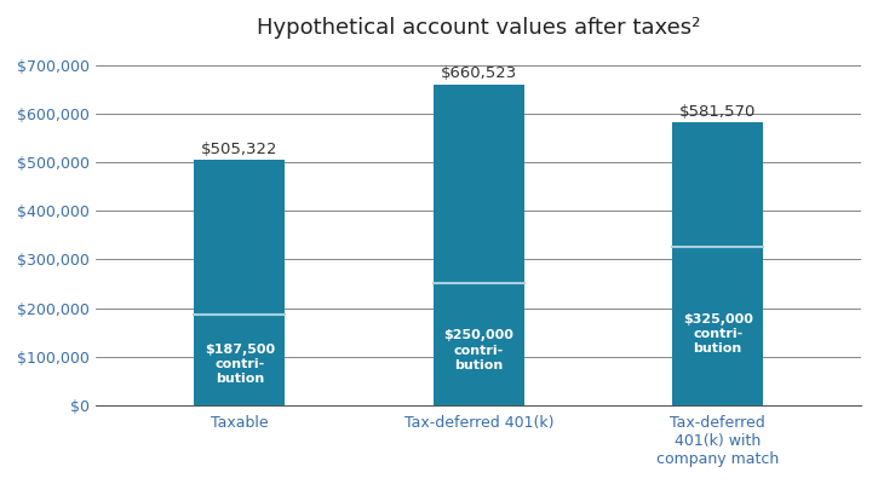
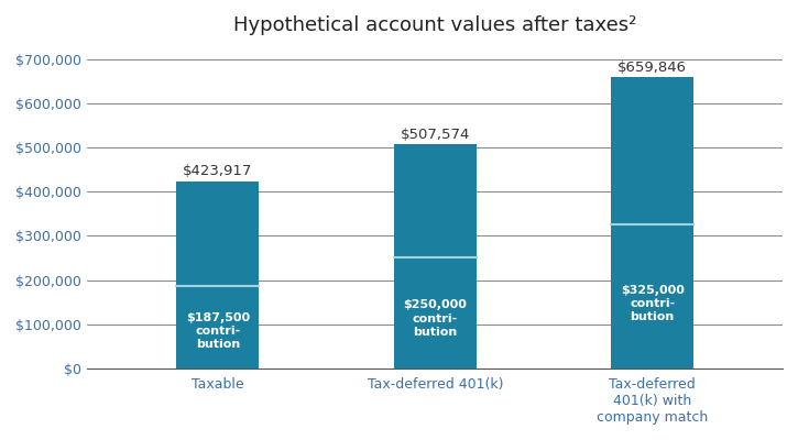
Taxable: $505,322 -> $423,917
Tax-deferred 401(k): $660,523 -> $507,574
Tax-deferred 401(k) with company match: $581,570 -> $659,846
